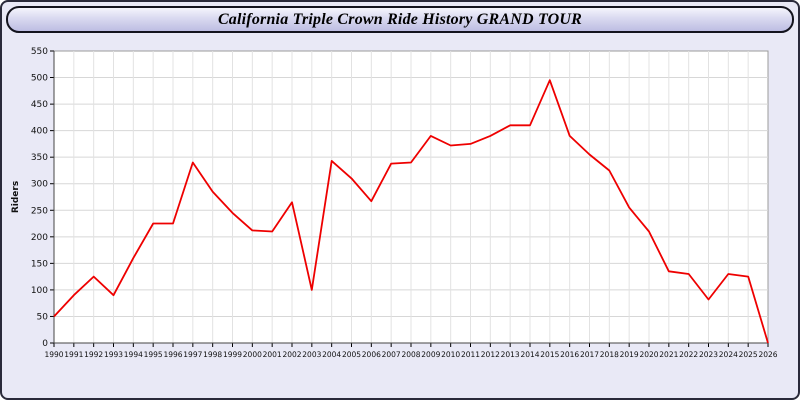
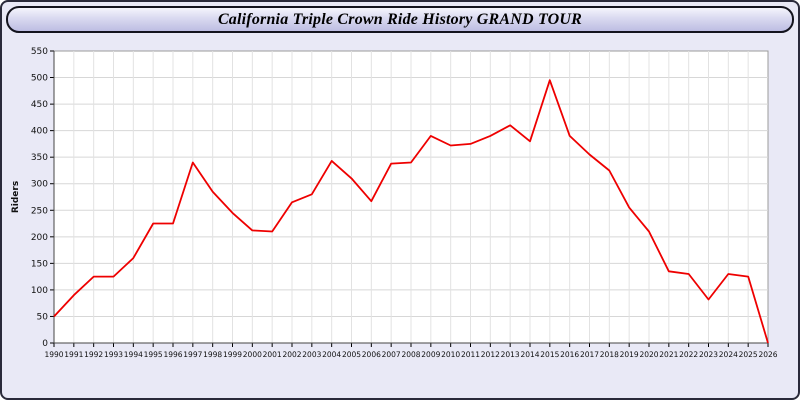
1993: 90 -> 120
2003: 100 -> 280
2014: 410 -> 380
